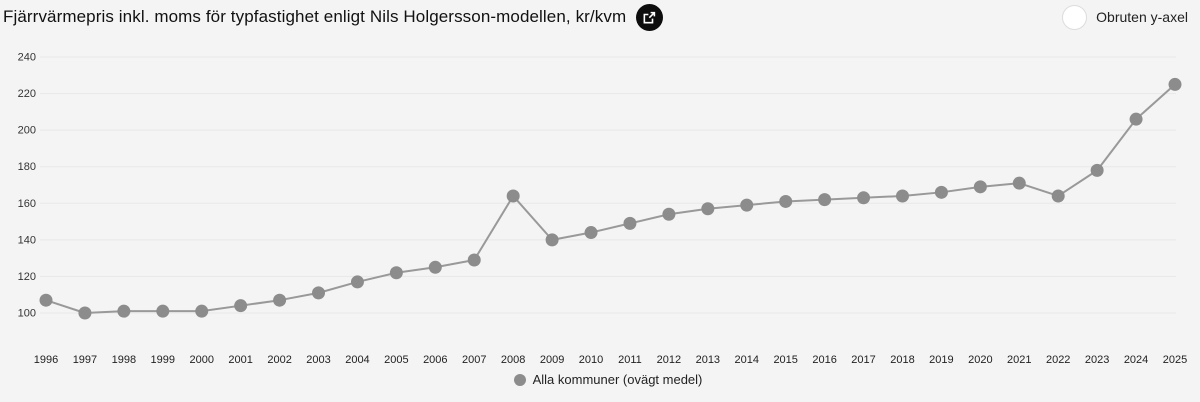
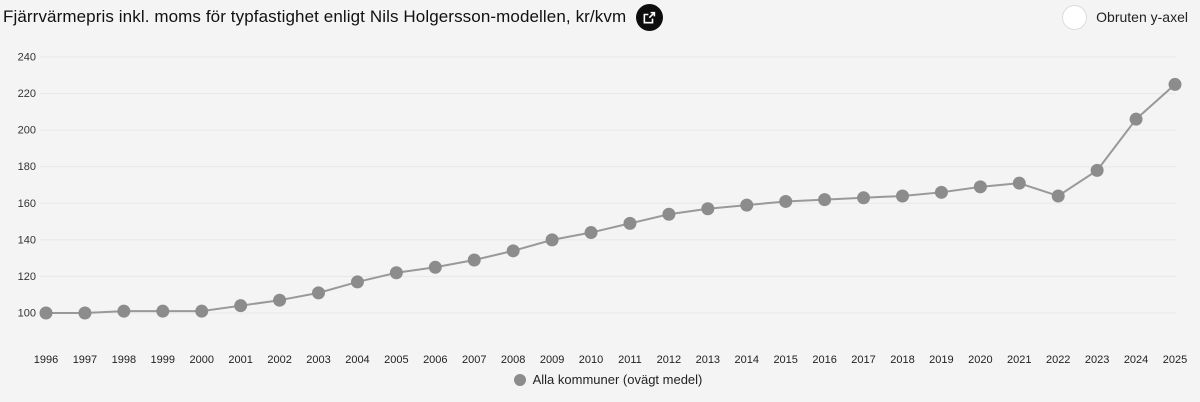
1996: 107 -> 100
2008: 164 -> 134
